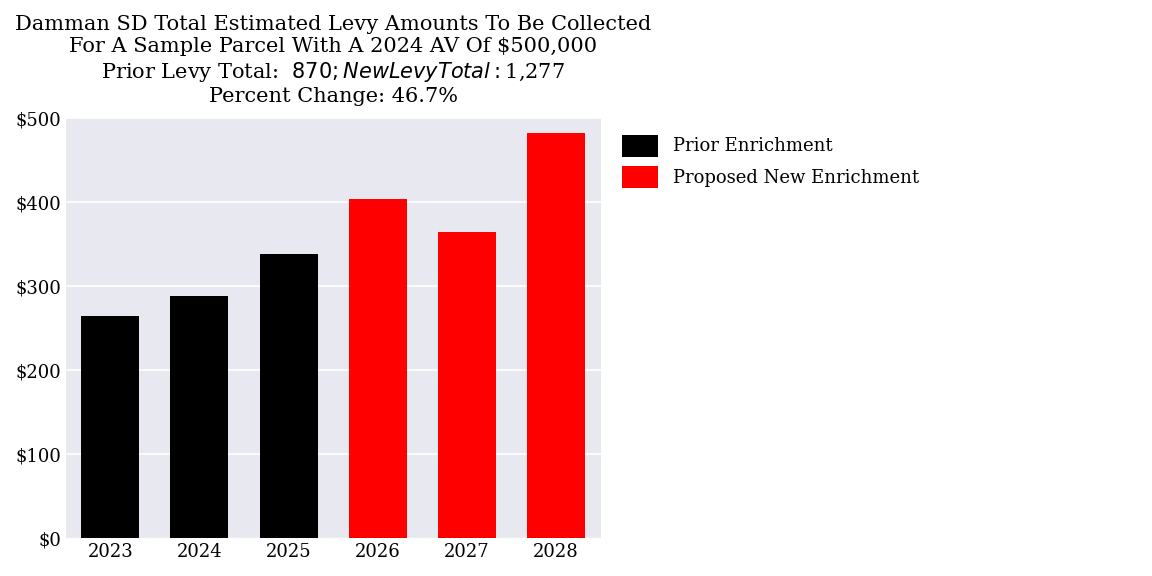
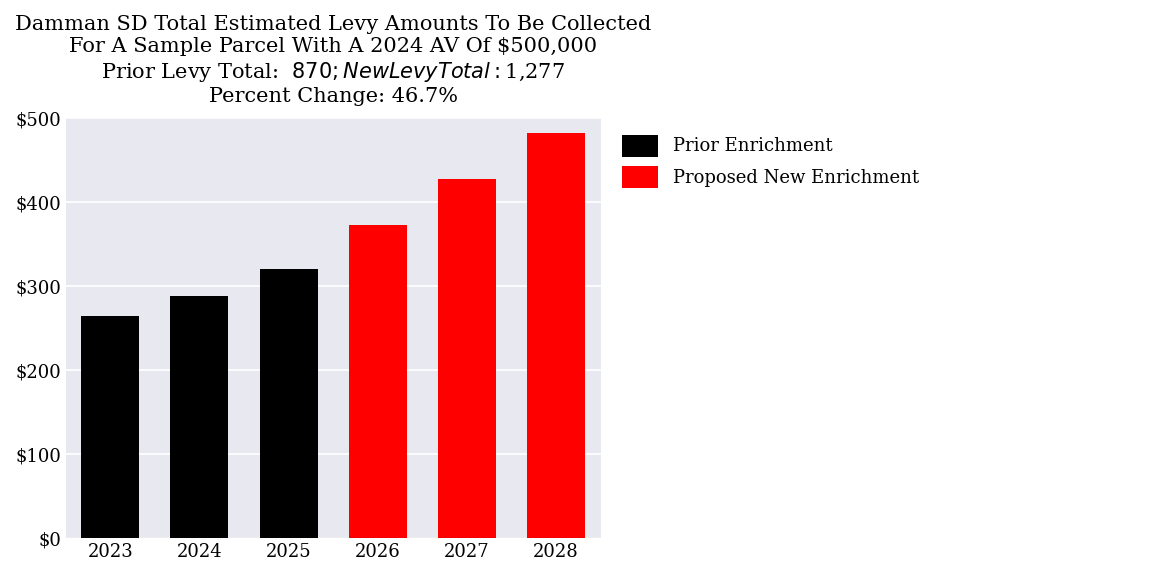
2025: $338 -> $320
2026: $404 -> $373
2027: $364 -> $428
